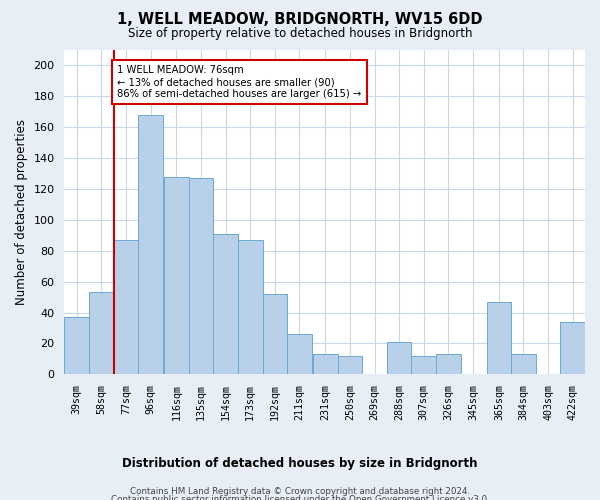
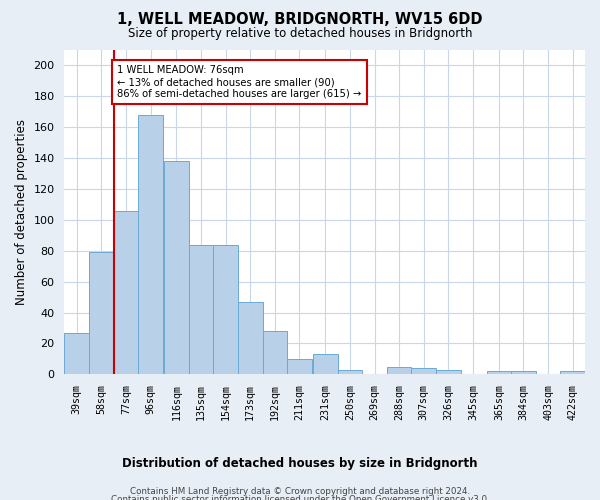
39sqm: 37 -> 27
58sqm: 53 -> 79
77sqm: 87 -> 106
116sqm: 128 -> 138
135sqm: 127 -> 84
154sqm: 91 -> 84
173sqm: 87 -> 47
192sqm: 52 -> 28
211sqm: 26 -> 10
250sqm: 12 -> 3
288sqm: 21 -> 5
307sqm: 12 -> 4
326sqm: 13 -> 3
365sqm: 47 -> 2
384sqm: 13 -> 2
422sqm: 34 -> 2
